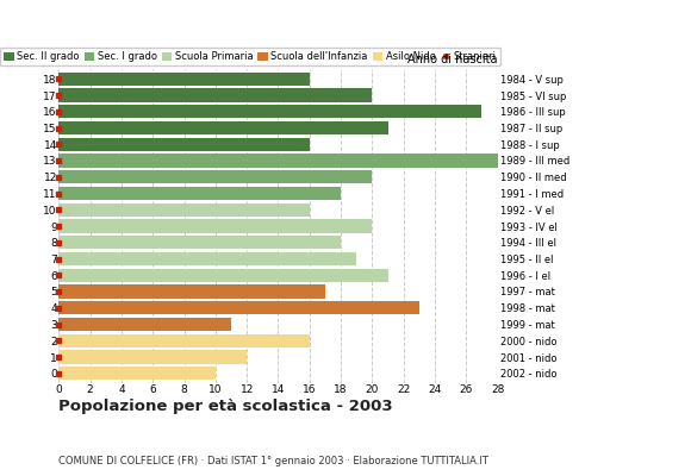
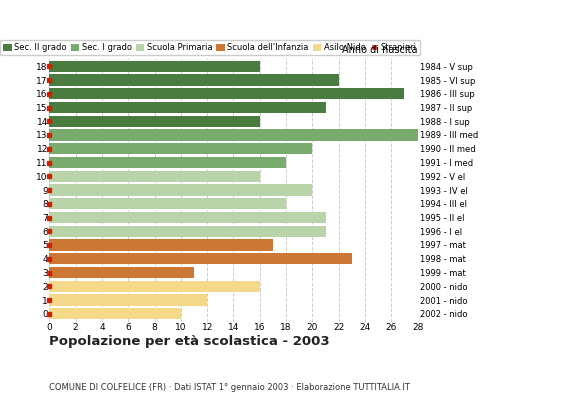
17: 20 -> 22
7: 19 -> 21
